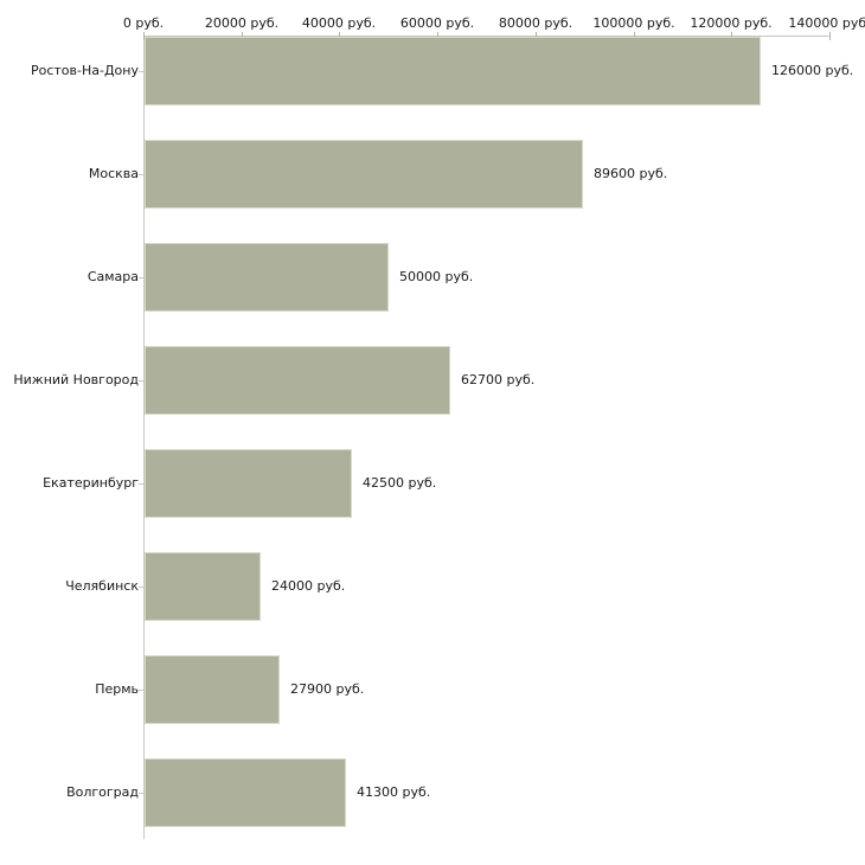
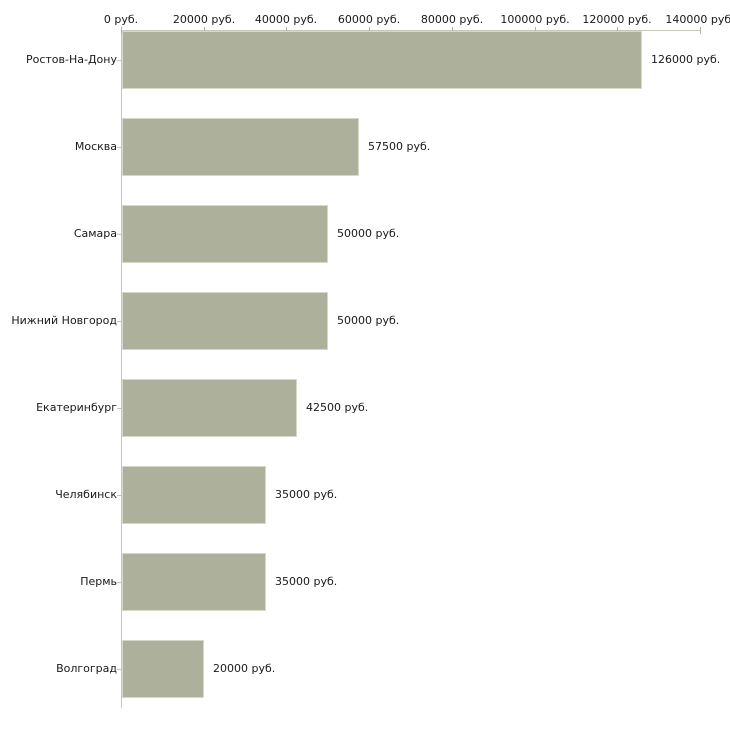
Москва: 89600 -> 57500
Нижний Новгород: 62700 -> 50000
Челябинск: 24000 -> 35000
Пермь: 27900 -> 35000
Волгоград: 41300 -> 20000
